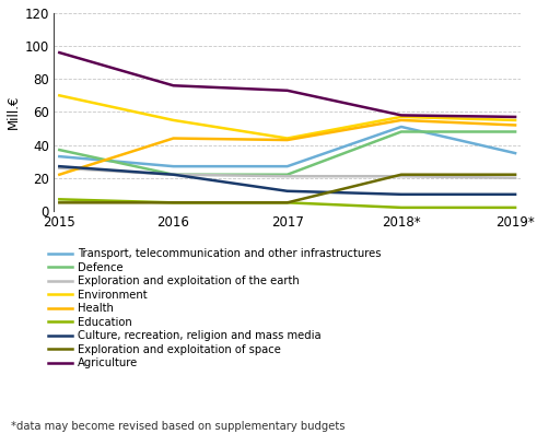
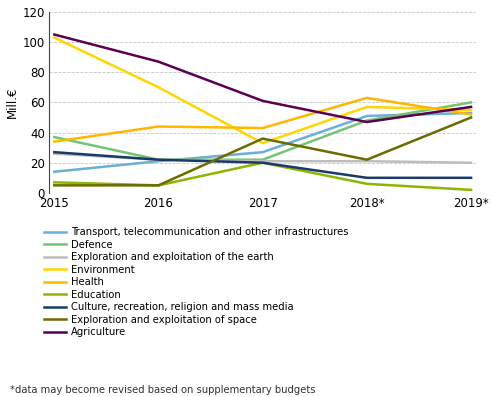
Transport, telecommunication and other infrastructures/2015: 33 -> 14
Environment/2015: 70 -> 103
Health/2015: 22 -> 34
Agriculture/2015: 96 -> 105
Transport, telecommunication and other infrastructures/2016: 27 -> 21
Environment/2016: 55 -> 70
Agriculture/2016: 76 -> 87
Environment/2017: 44 -> 33
Education/2017: 5 -> 20
Culture, recreation, religion and mass media/2017: 12 -> 20
Exploration and exploitation of space/2017: 5 -> 36
Agriculture/2017: 73 -> 61
Health/2018*: 55 -> 63
Education/2018*: 2 -> 6
Agriculture/2018*: 58 -> 47
Transport, telecommunication and other infrastructures/2019*: 35 -> 53
Defence/2019*: 48 -> 60
Exploration and exploitation of space/2019*: 22 -> 50
